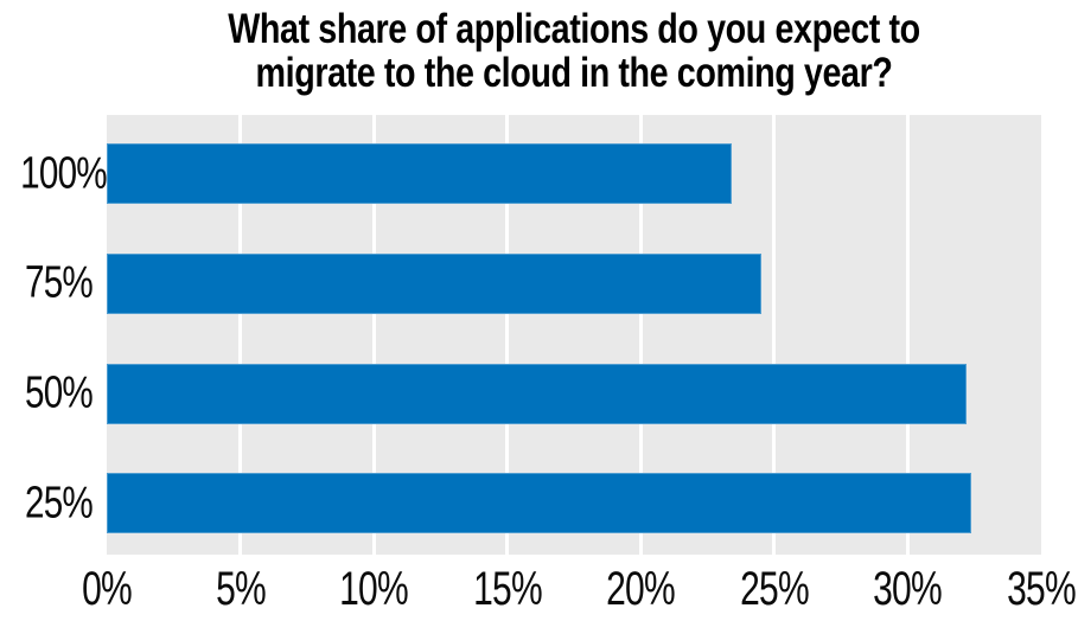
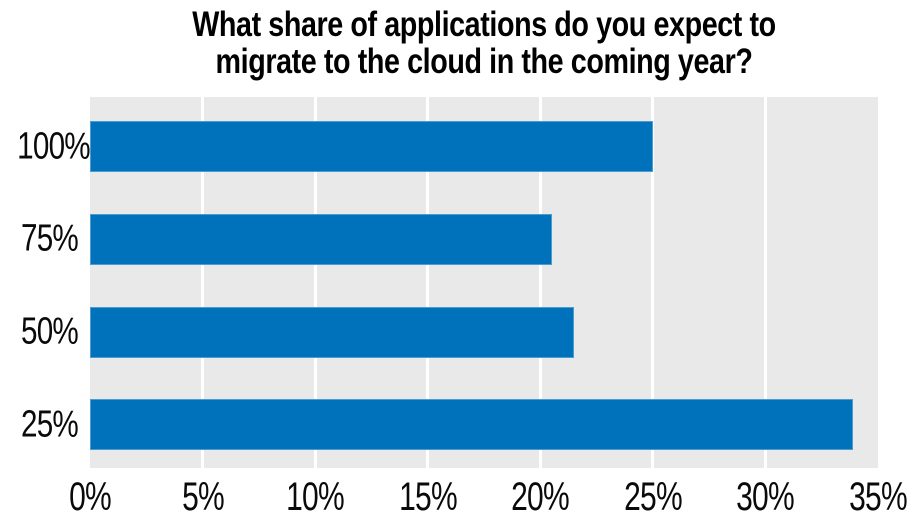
100%: 23.4% -> 25.0%
75%: 24.5% -> 20.5%
50%: 32.2% -> 21.5%
25%: 32.4% -> 33.9%
